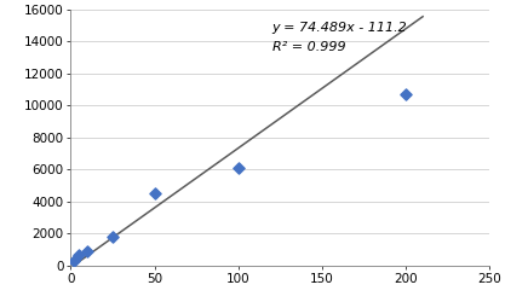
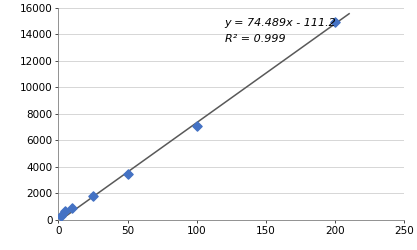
50: 4500 -> 3500
100: 6100 -> 7100
200: 10700 -> 14900
